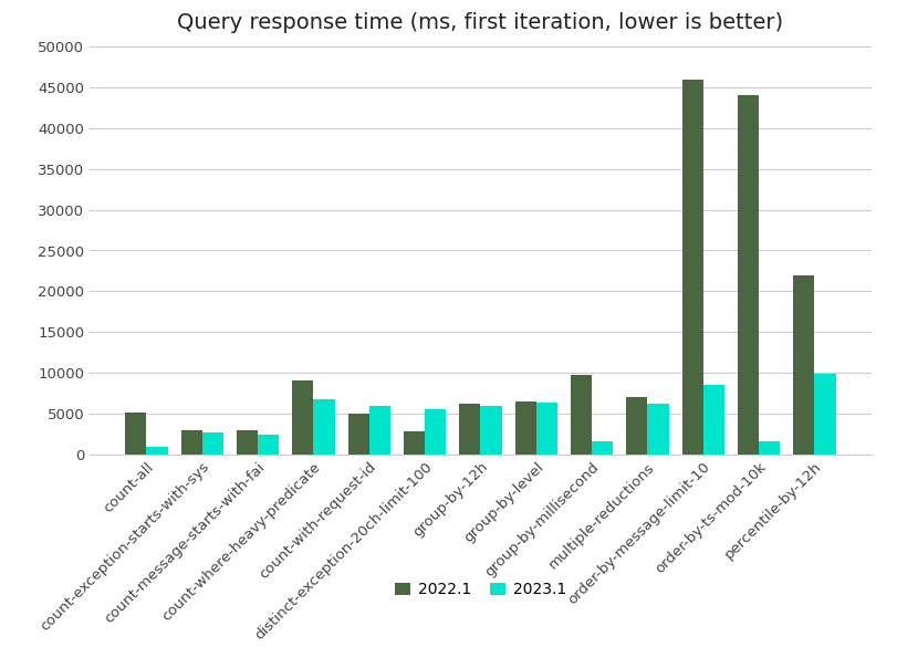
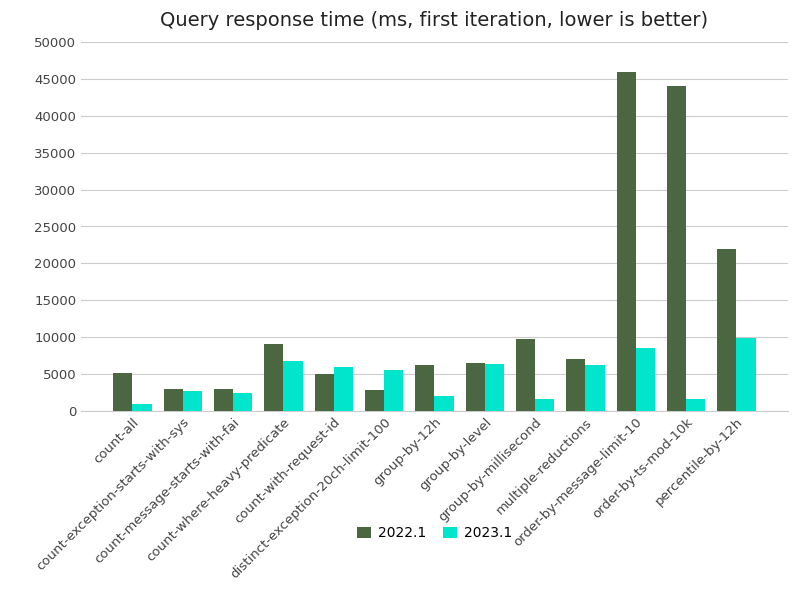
2023.1/group-by-12h: 6000 -> 2000
